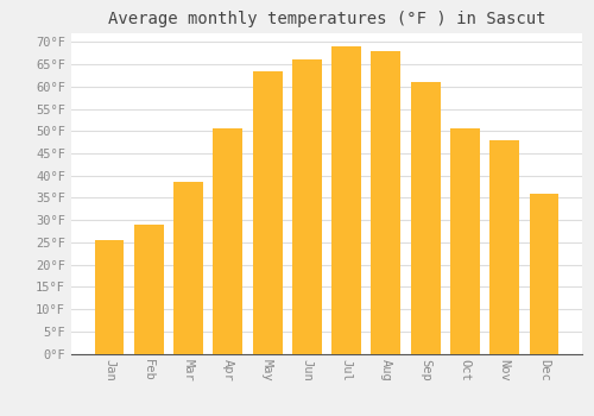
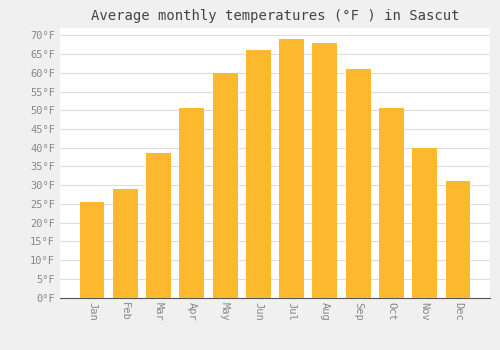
May: 63.5°F -> 60.0°F
Nov: 48.0°F -> 40.0°F
Dec: 36.0°F -> 31.0°F
